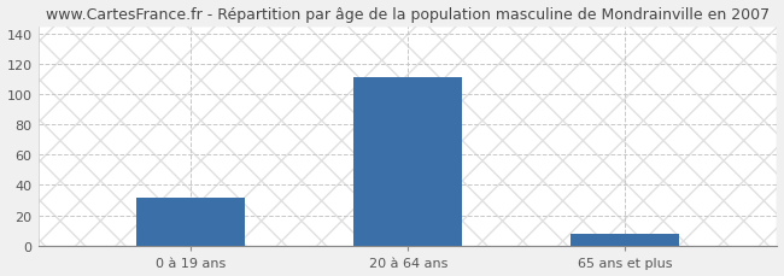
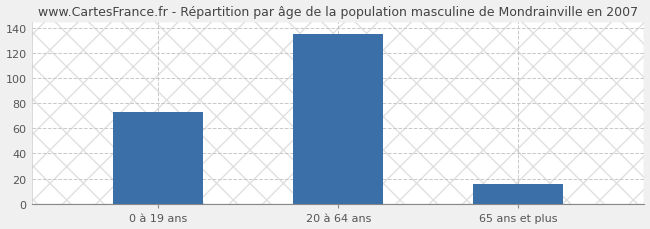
0 à 19 ans: 32 -> 73
20 à 64 ans: 111 -> 135
65 ans et plus: 8 -> 16
